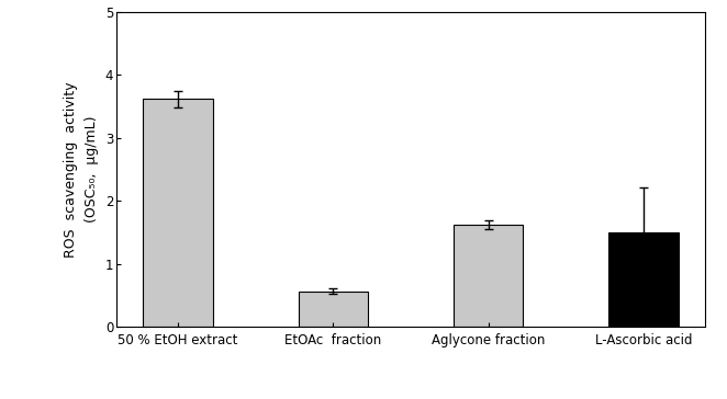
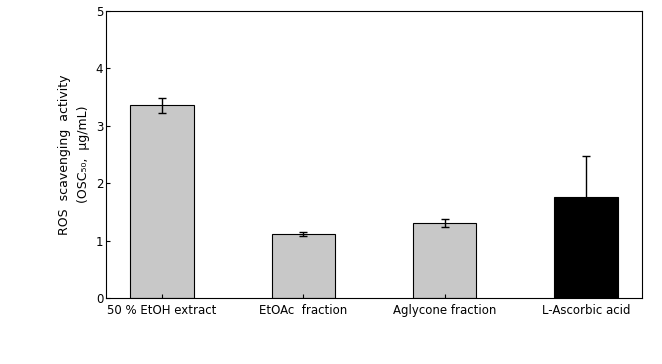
50 % EtOH extract: 3.62 -> 3.36
EtOAc fraction: 0.57 -> 1.12
Aglycone fraction: 1.62 -> 1.32
L-Ascorbic acid: 1.50 -> 1.76
